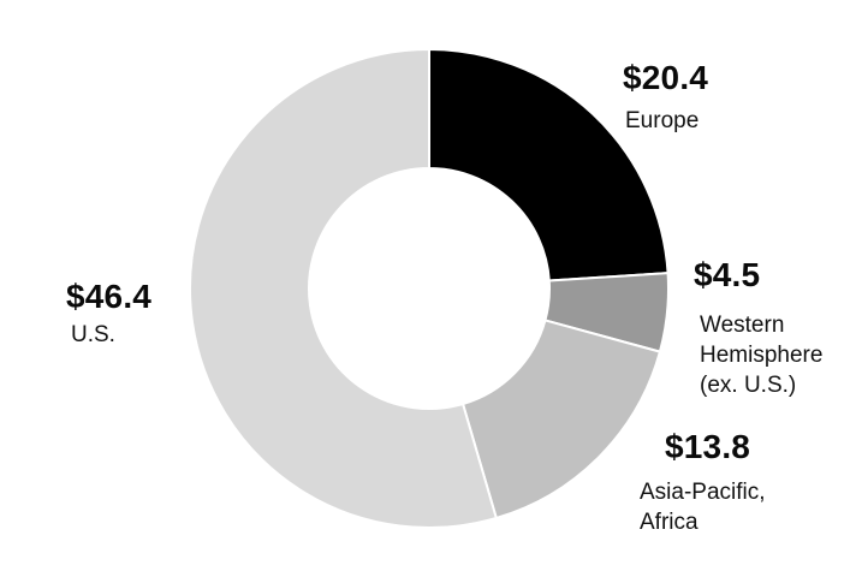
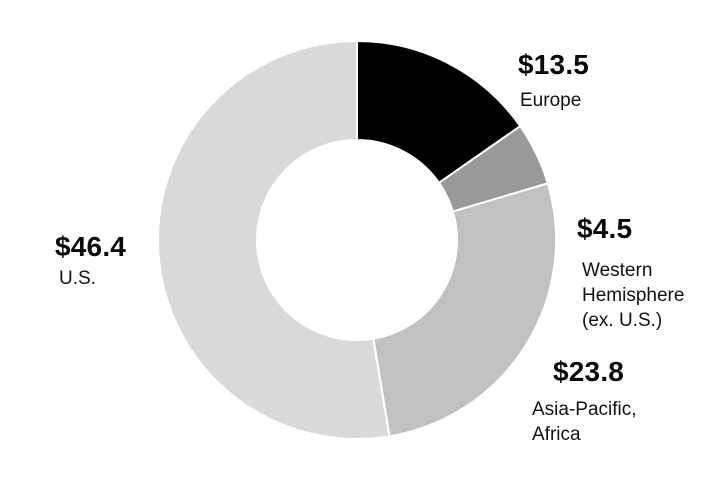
Europe: $20.4 -> $13.5
Asia-Pacific, Africa: $13.8 -> $23.8
